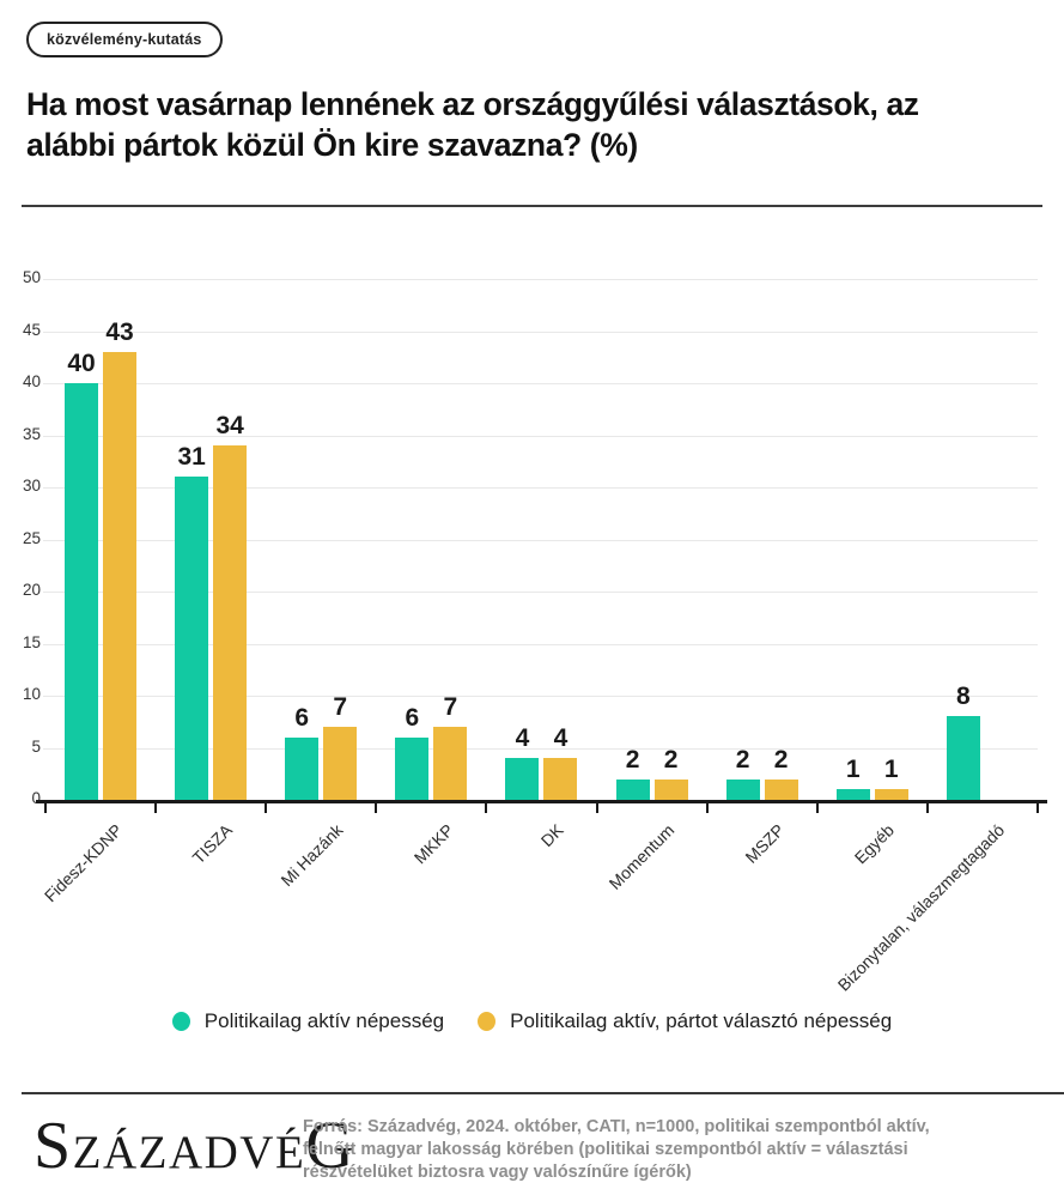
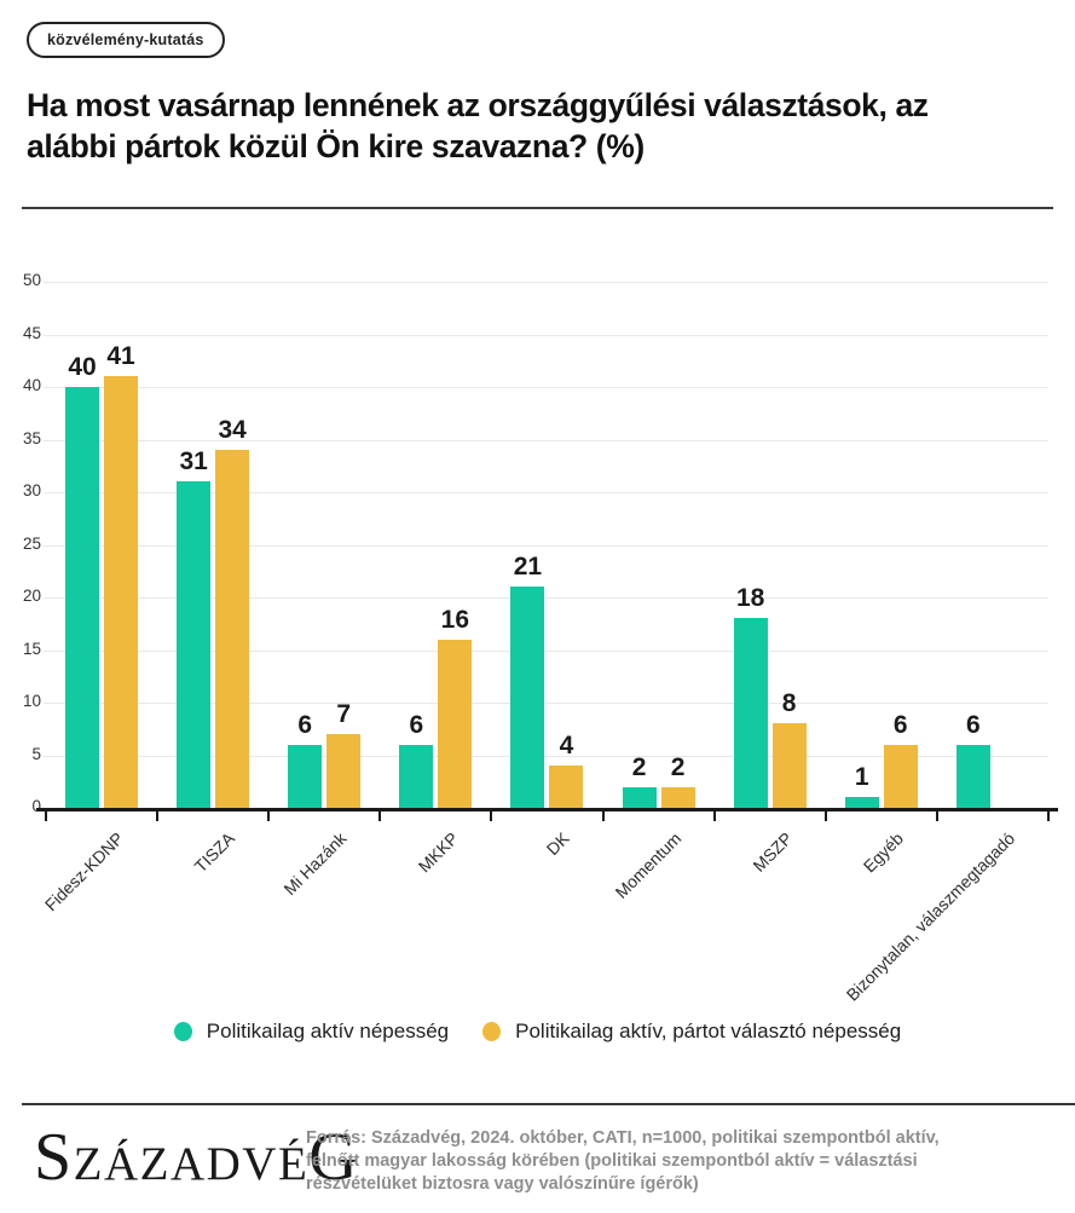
Politikailag aktív, pártot választó népesség/Fidesz-KDNP: 43 -> 41
Politikailag aktív, pártot választó népesség/MKKP: 7 -> 16
Politikailag aktív népesség/DK: 4 -> 21
Politikailag aktív népesség/MSZP: 2 -> 18
Politikailag aktív, pártot választó népesség/MSZP: 2 -> 8
Politikailag aktív, pártot választó népesség/Egyéb: 1 -> 6
Politikailag aktív népesség/Bizonytalan, válaszmegtagadó: 8 -> 6
